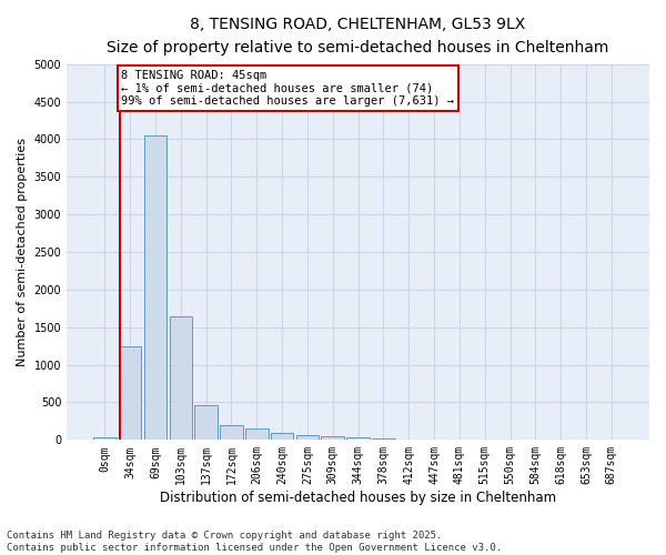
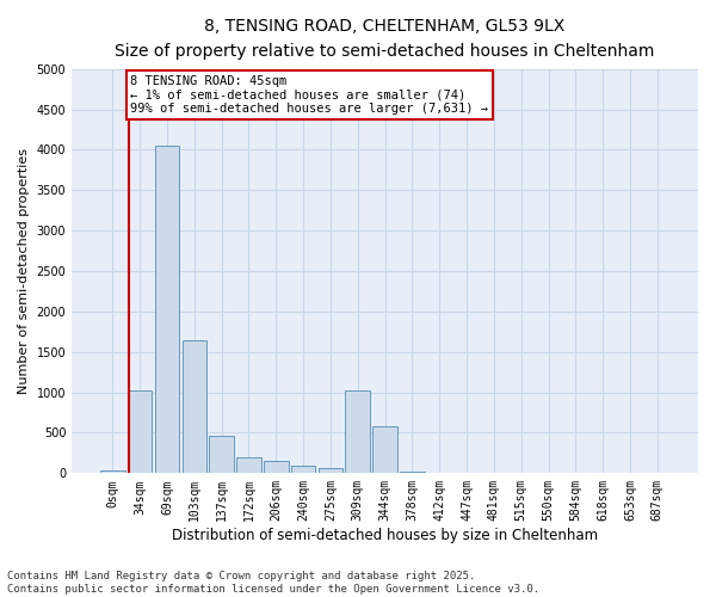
34sqm: 1250 -> 1020
309sqm: 50 -> 1020
344sqm: 30 -> 580
